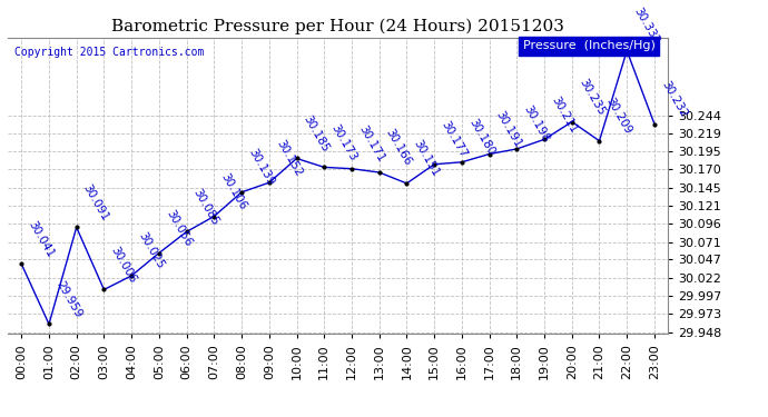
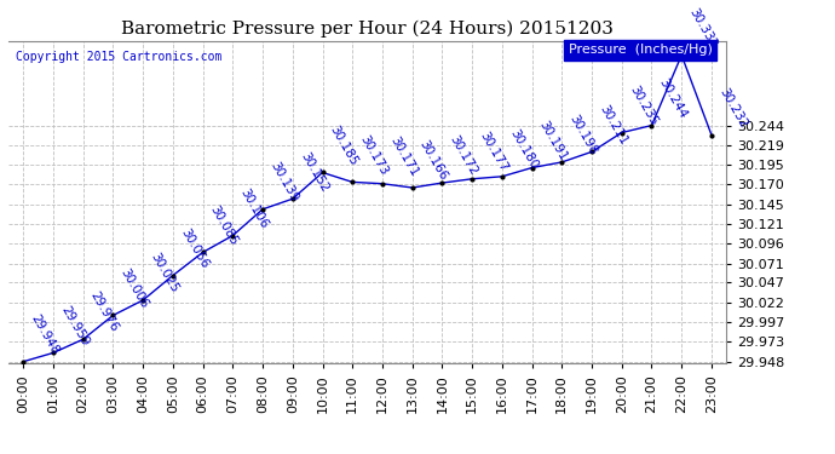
00:00: 30.041 -> 29.948
02:00: 30.091 -> 29.976
14:00: 30.151 -> 30.172
21:00: 30.209 -> 30.244
